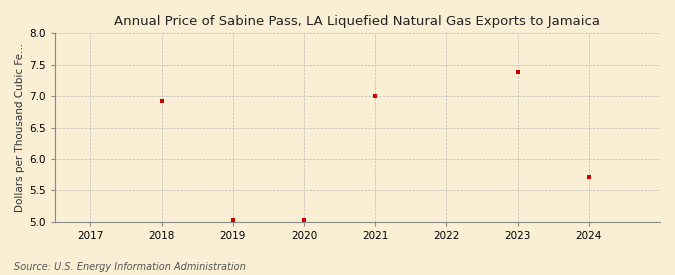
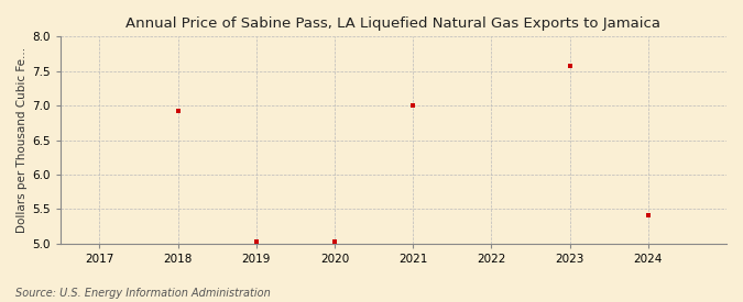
2023: 7.38 -> 7.57
2024: 5.72 -> 5.41
